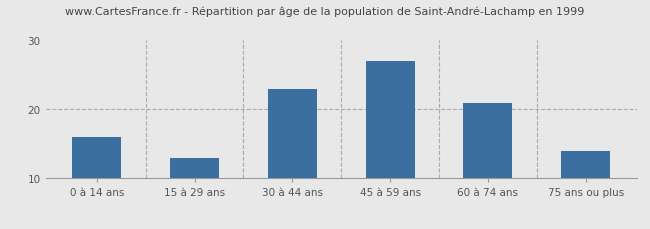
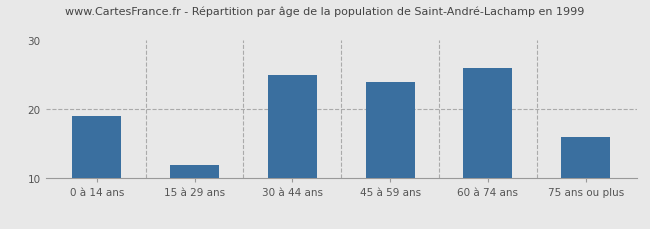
0 à 14 ans: 16 -> 19
15 à 29 ans: 13 -> 12
30 à 44 ans: 23 -> 25
45 à 59 ans: 27 -> 24
60 à 74 ans: 21 -> 26
75 ans ou plus: 14 -> 16
